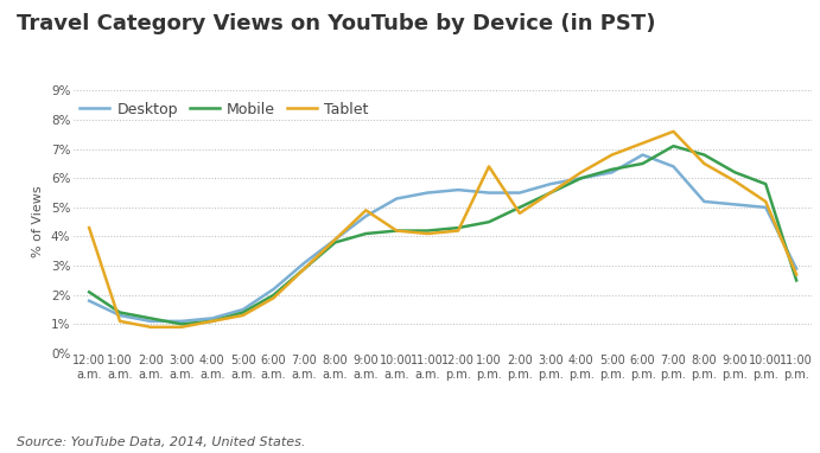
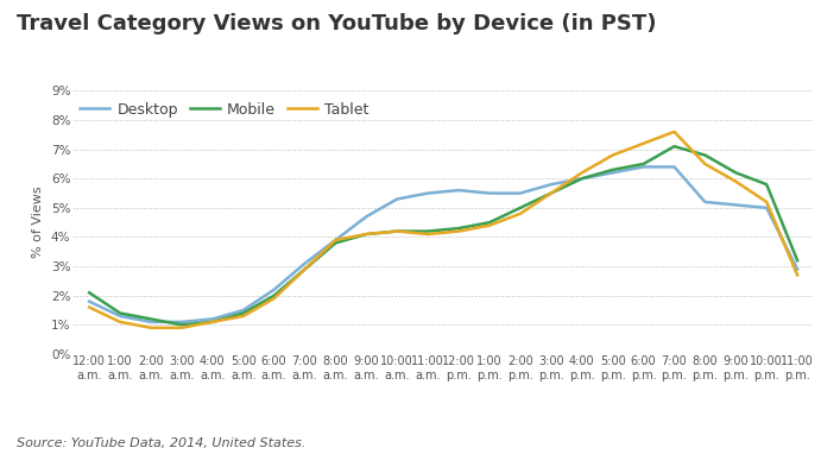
Tablet/12:00 a.m.: 4.3% -> 1.6%
Tablet/9:00 a.m.: 4.9% -> 4.1%
Tablet/1:00 p.m.: 6.4% -> 4.4%
Desktop/6:00 p.m.: 6.8% -> 6.4%
Mobile/11:00 p.m.: 2.5% -> 3.2%
